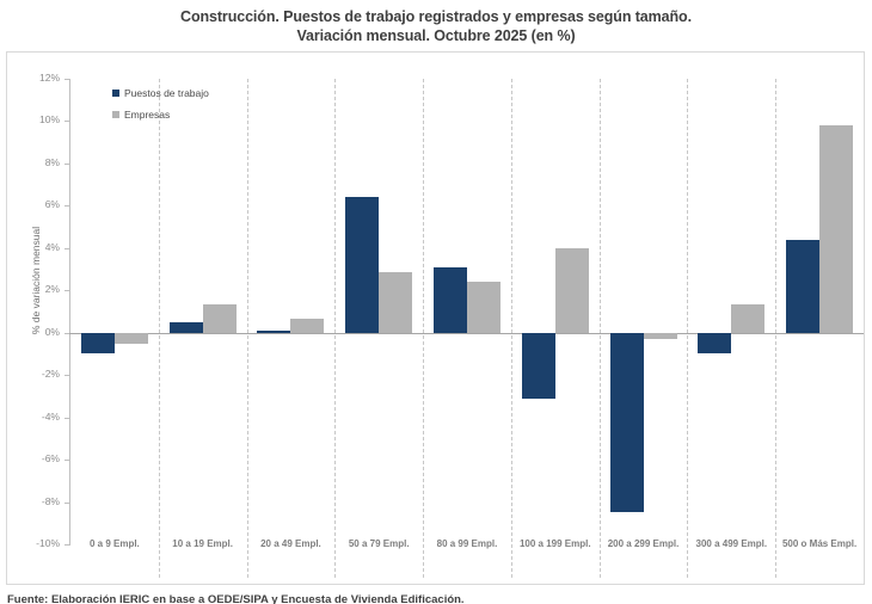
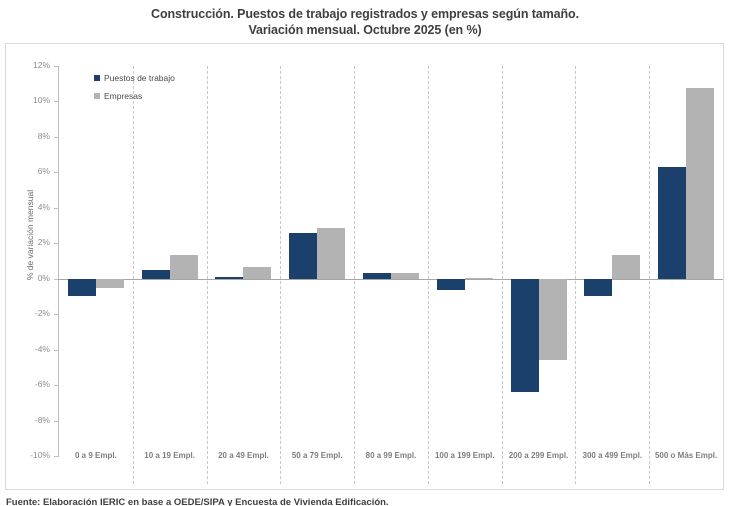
Puestos de trabajo/50 a 79 Empl.: 6.4% -> 2.6%
Puestos de trabajo/80 a 99 Empl.: 3.1% -> 0.3%
Empresas/80 a 99 Empl.: 2.4% -> 0.3%
Puestos de trabajo/100 a 199 Empl.: -3.1% -> -0.7%
Empresas/100 a 199 Empl.: 4.0% -> 0.1%
Puestos de trabajo/200 a 299 Empl.: -8.5% -> -6.4%
Empresas/200 a 299 Empl.: -0.3% -> -4.6%
Puestos de trabajo/500 o Más Empl.: 4.4% -> 6.3%
Empresas/500 o Más Empl.: 9.8% -> 10.8%
